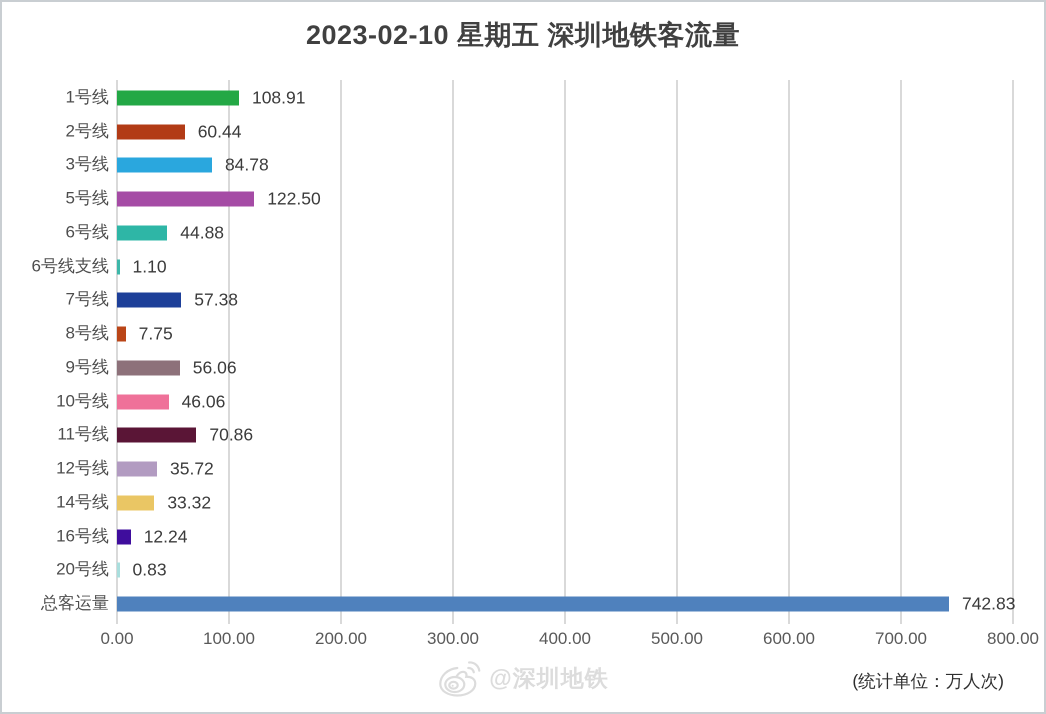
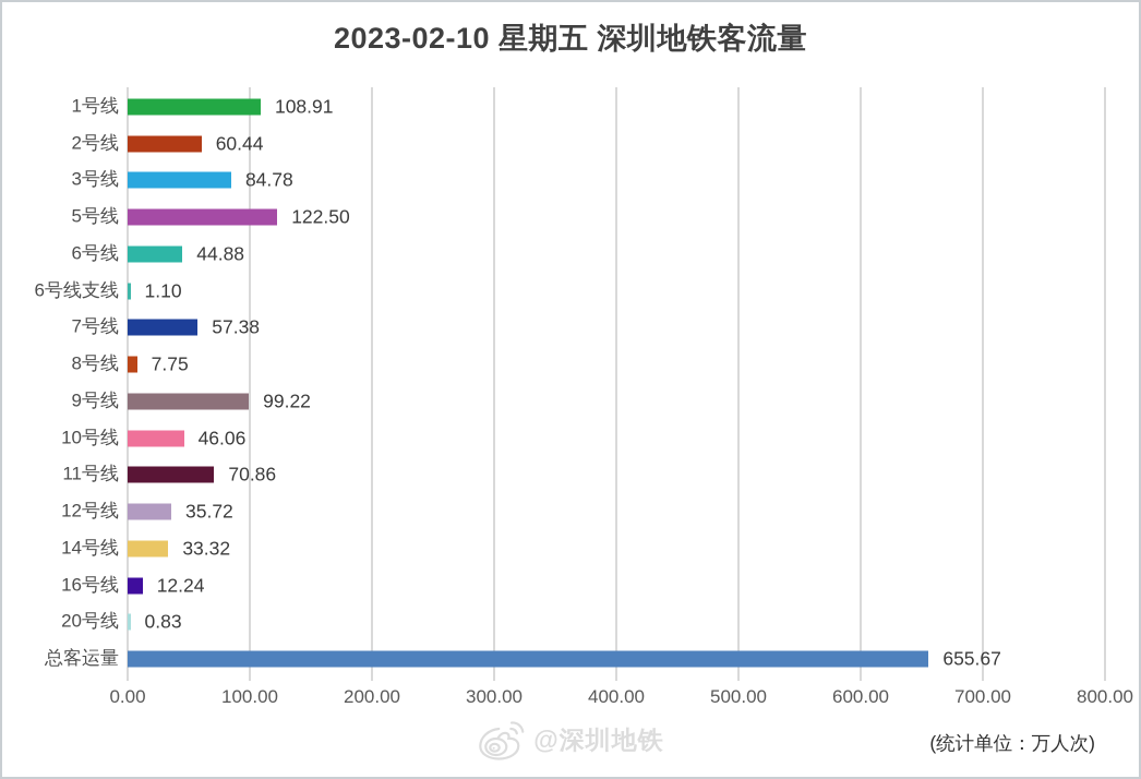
9号线: 56.06 -> 99.22
总客运量: 742.83 -> 655.67
